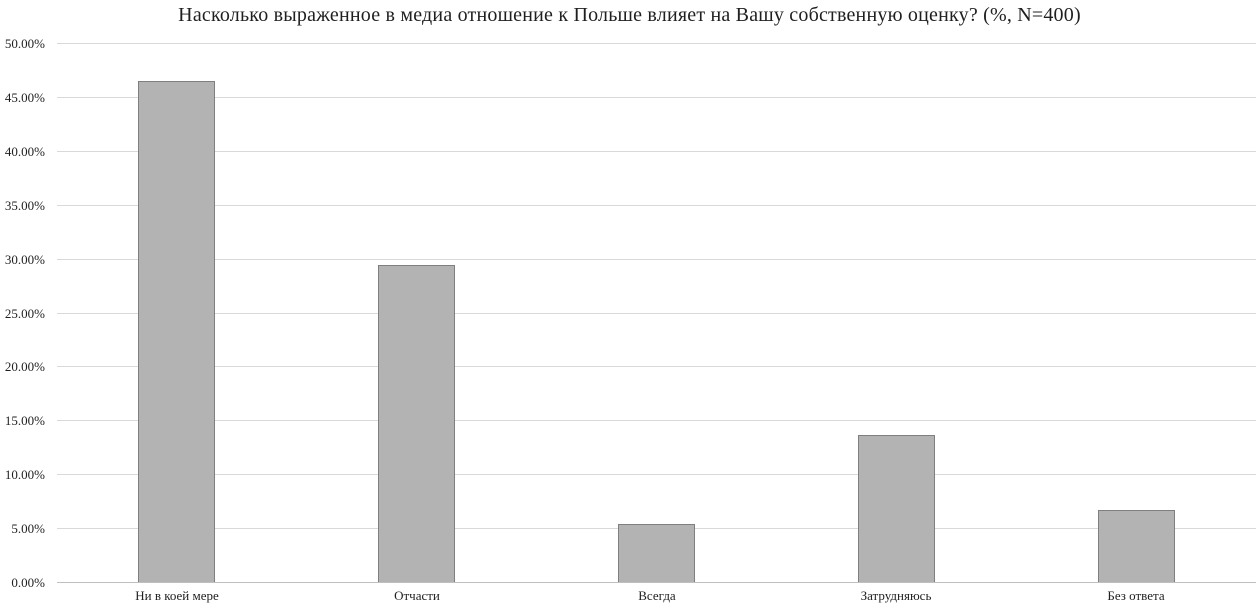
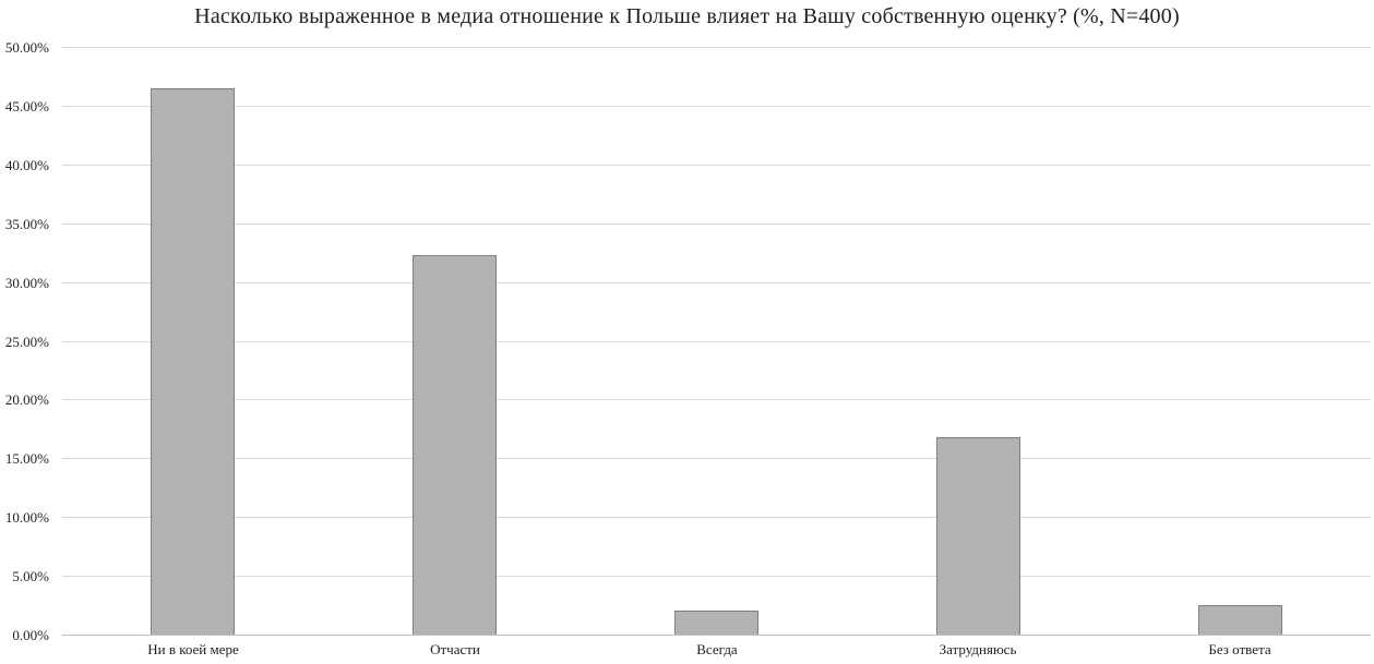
Отчасти: 29.4% -> 32.2%
Всегда: 5.4% -> 2.0%
Затрудняюсь: 13.6% -> 16.8%
Без ответа: 6.7% -> 2.5%
